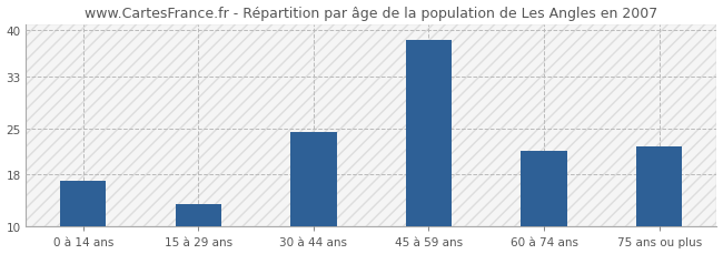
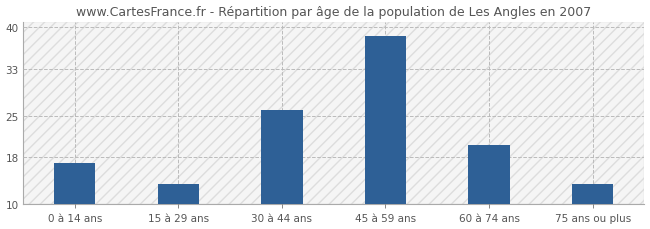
30 à 44 ans: 24.4 -> 26.0
60 à 74 ans: 21.6 -> 20.0
75 ans ou plus: 22.2 -> 13.5
